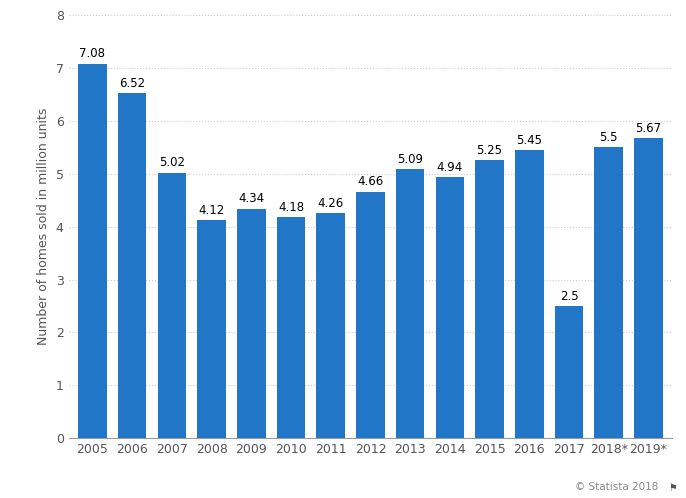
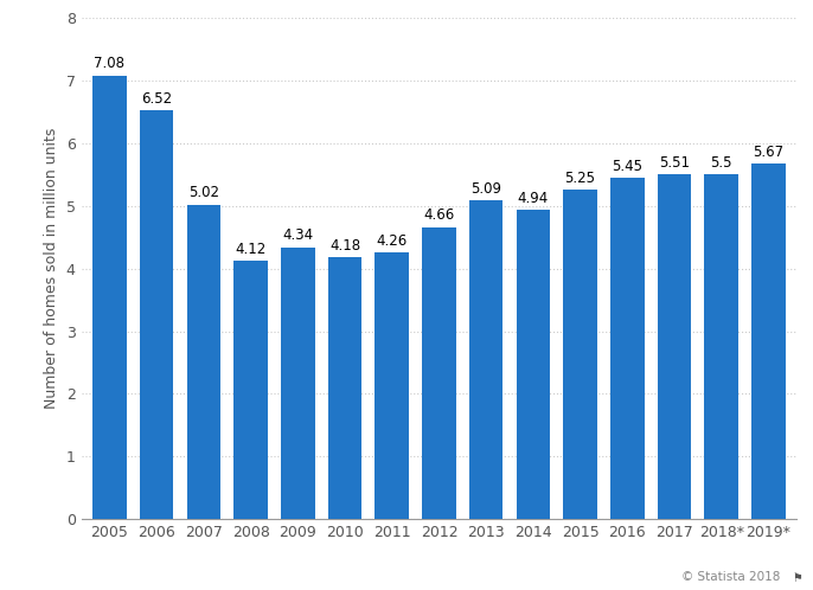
2017: 2.5 -> 5.51
